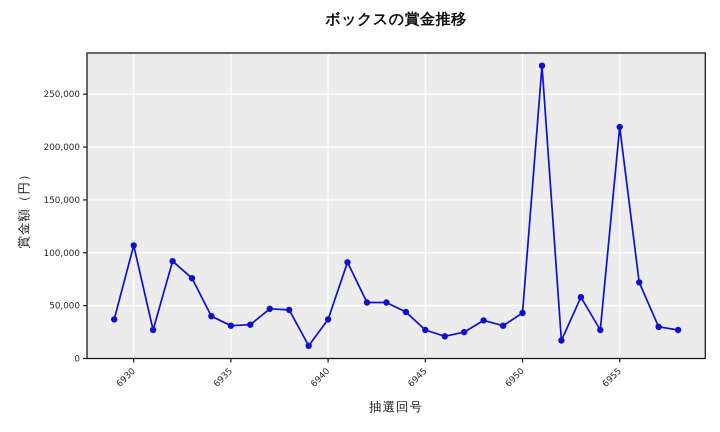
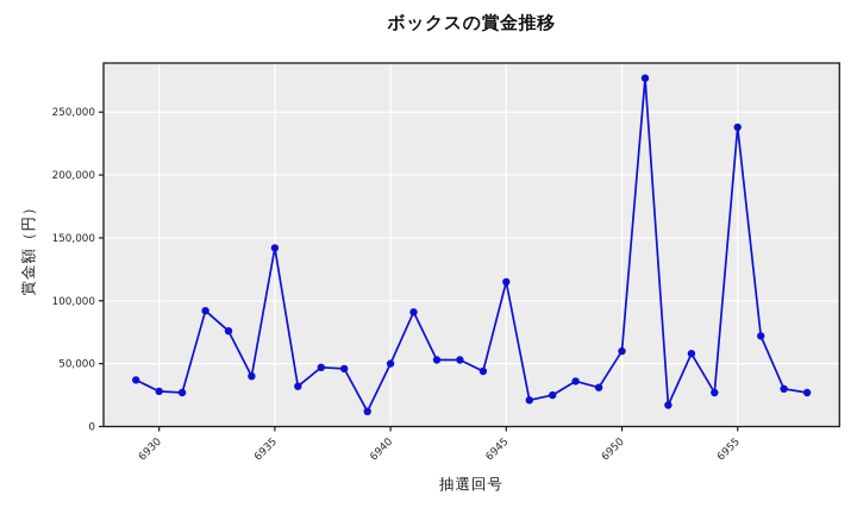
6930: 107000 -> 28000
6935: 31000 -> 142000
6940: 37000 -> 50000
6945: 27000 -> 115000
6950: 43000 -> 60000
6955: 219000 -> 238000
